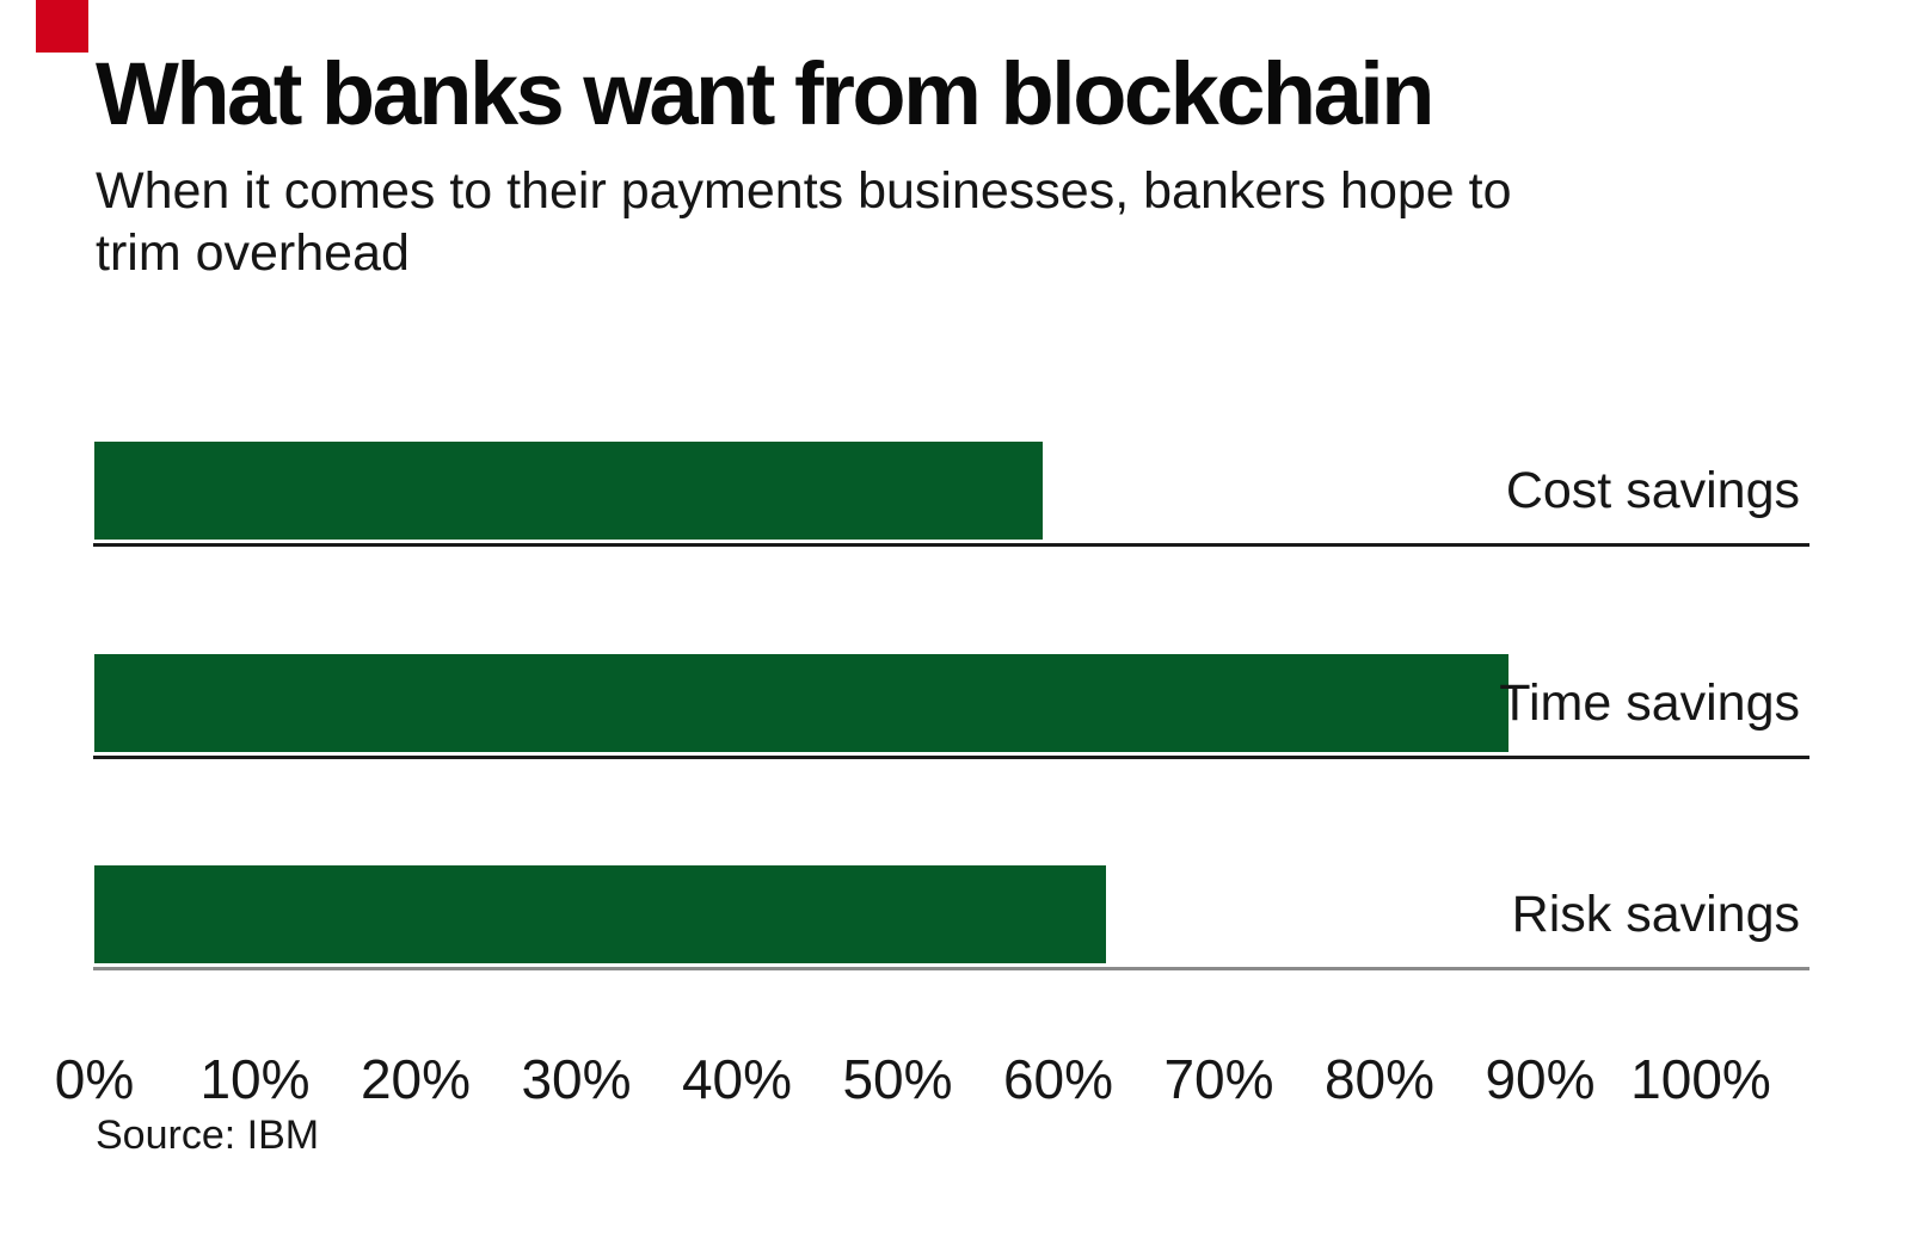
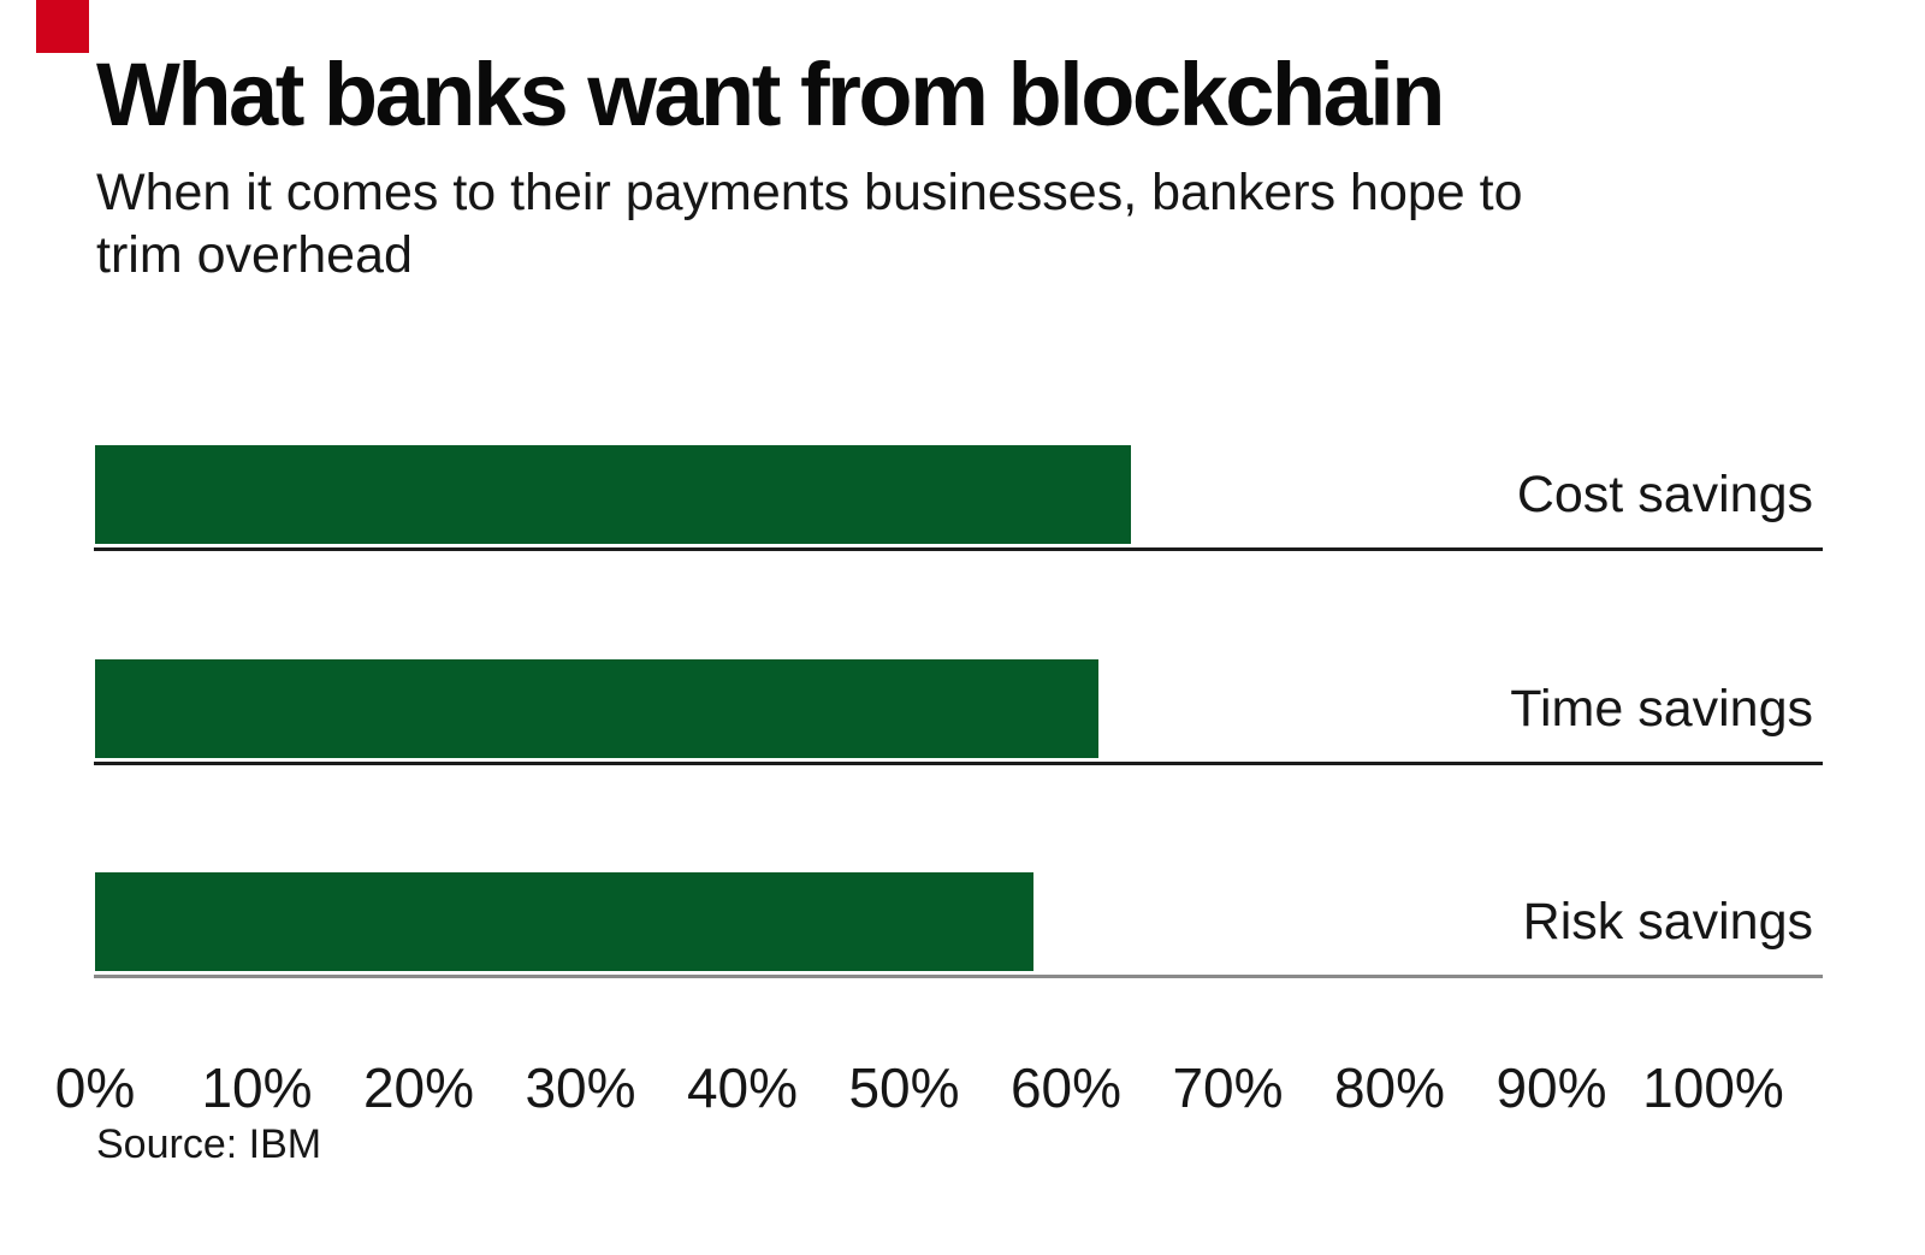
Cost savings: 59% -> 64%
Time savings: 88% -> 62%
Risk savings: 63% -> 58%
